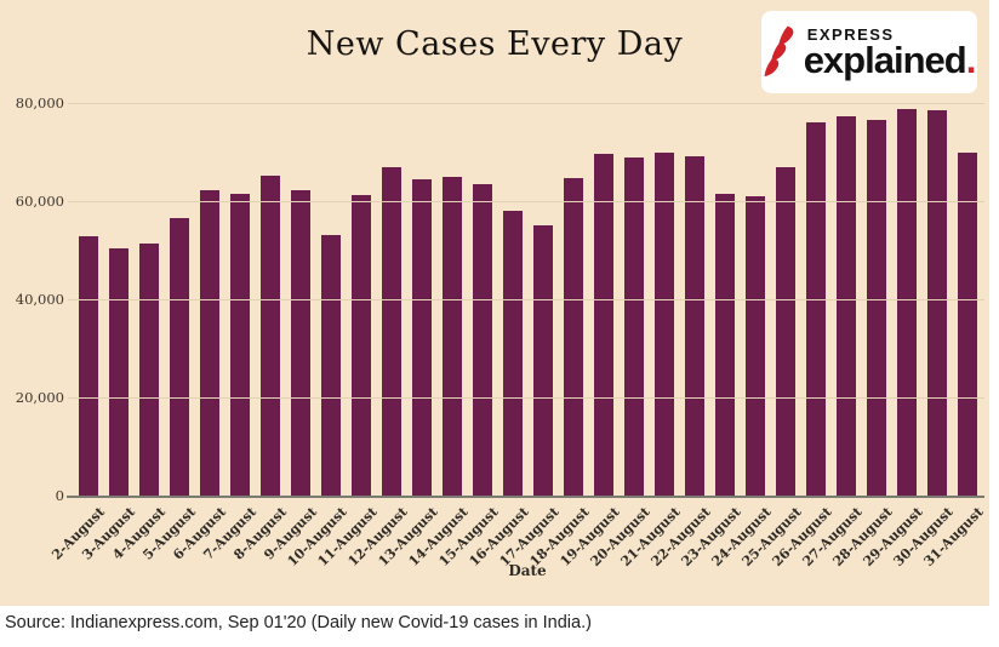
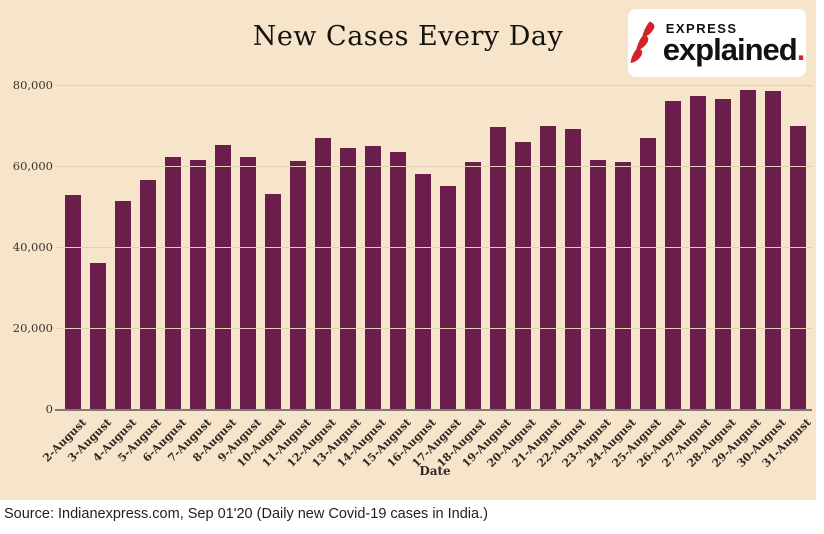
3-August: 50000 -> 36000
18-August: 65000 -> 61000
20-August: 69000 -> 66000
